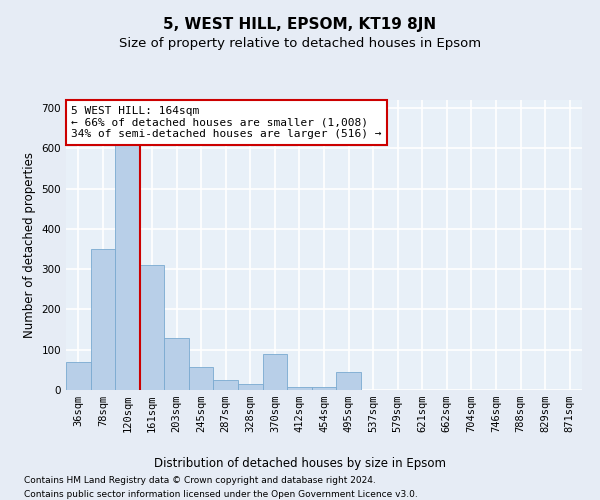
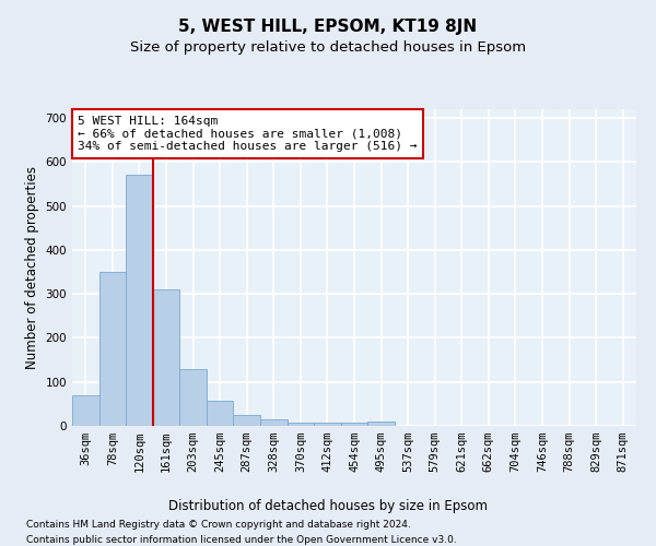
120sqm: 610 -> 570
370sqm: 90 -> 8
495sqm: 45 -> 10
